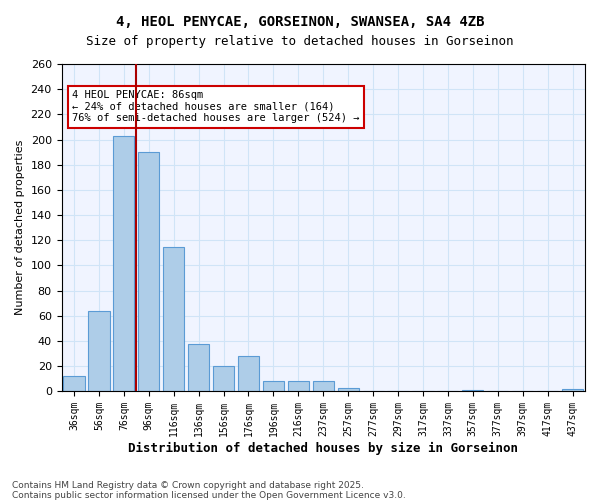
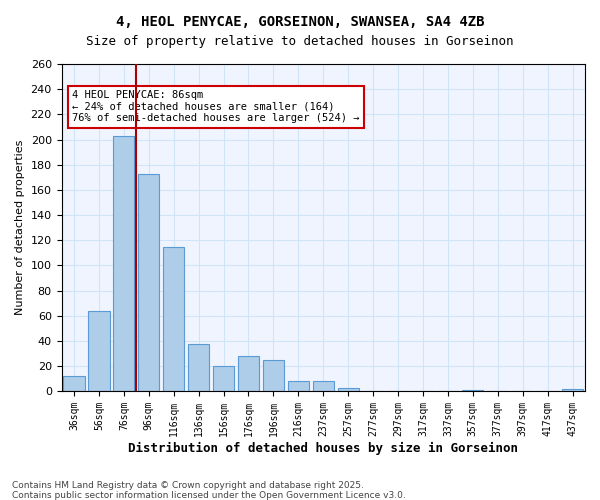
96sqm: 190 -> 173
196sqm: 8 -> 25
